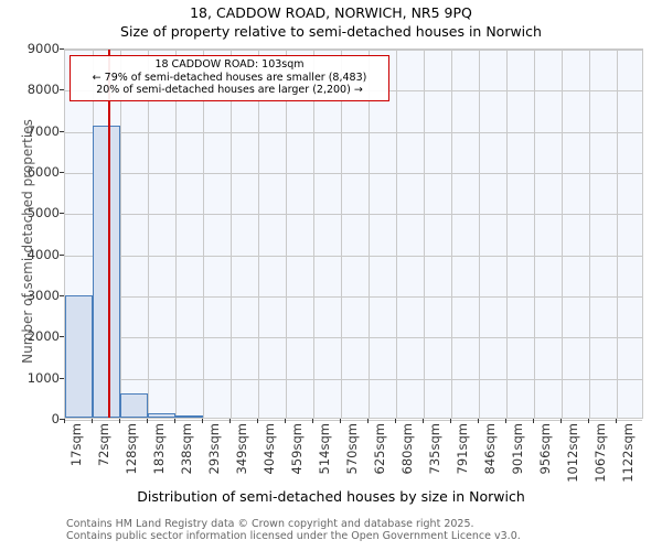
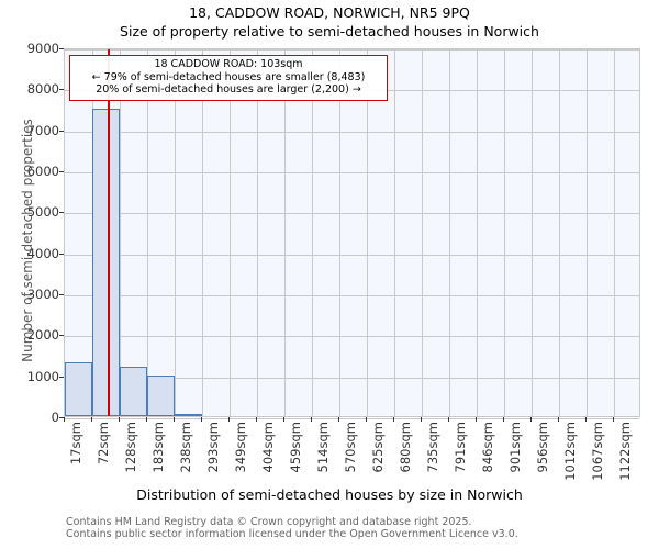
17sqm: 3000 -> 1300
72sqm: 7100 -> 7500
128sqm: 600 -> 1200
183sqm: 100 -> 1000
